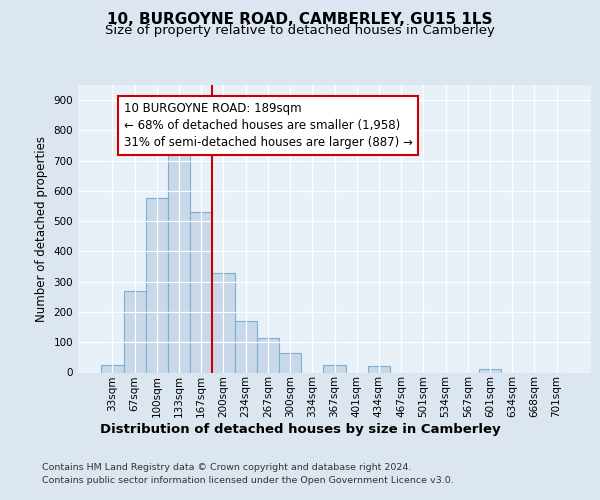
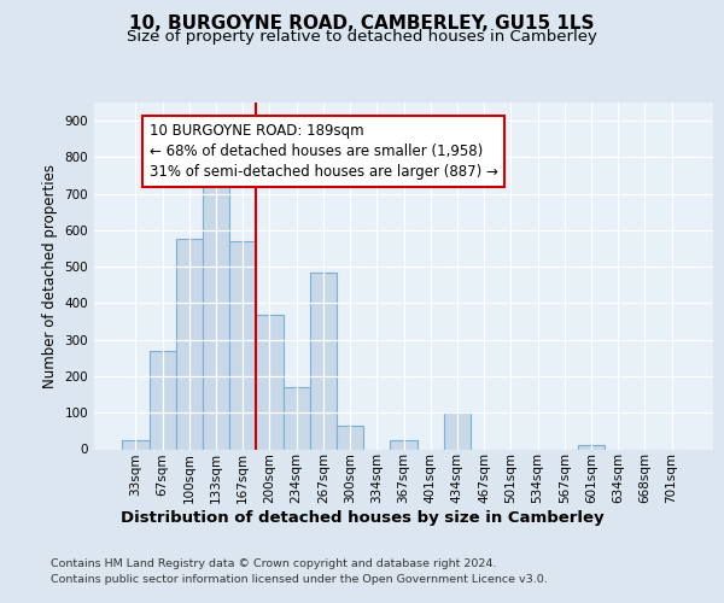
167sqm: 530 -> 570
200sqm: 330 -> 370
267sqm: 115 -> 485
434sqm: 20 -> 100
